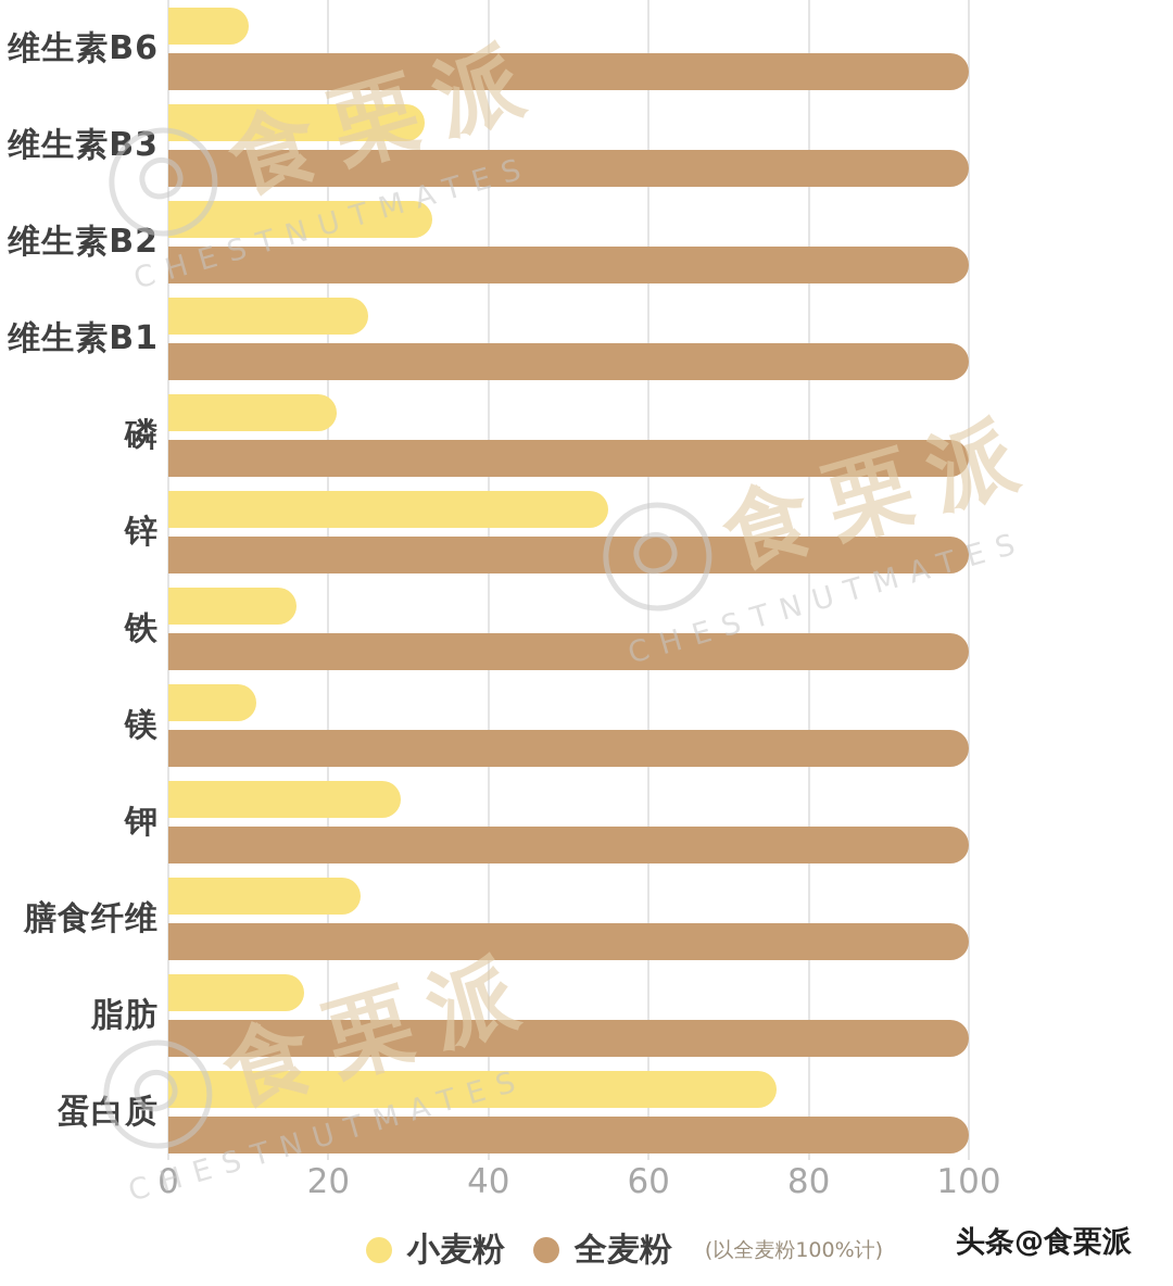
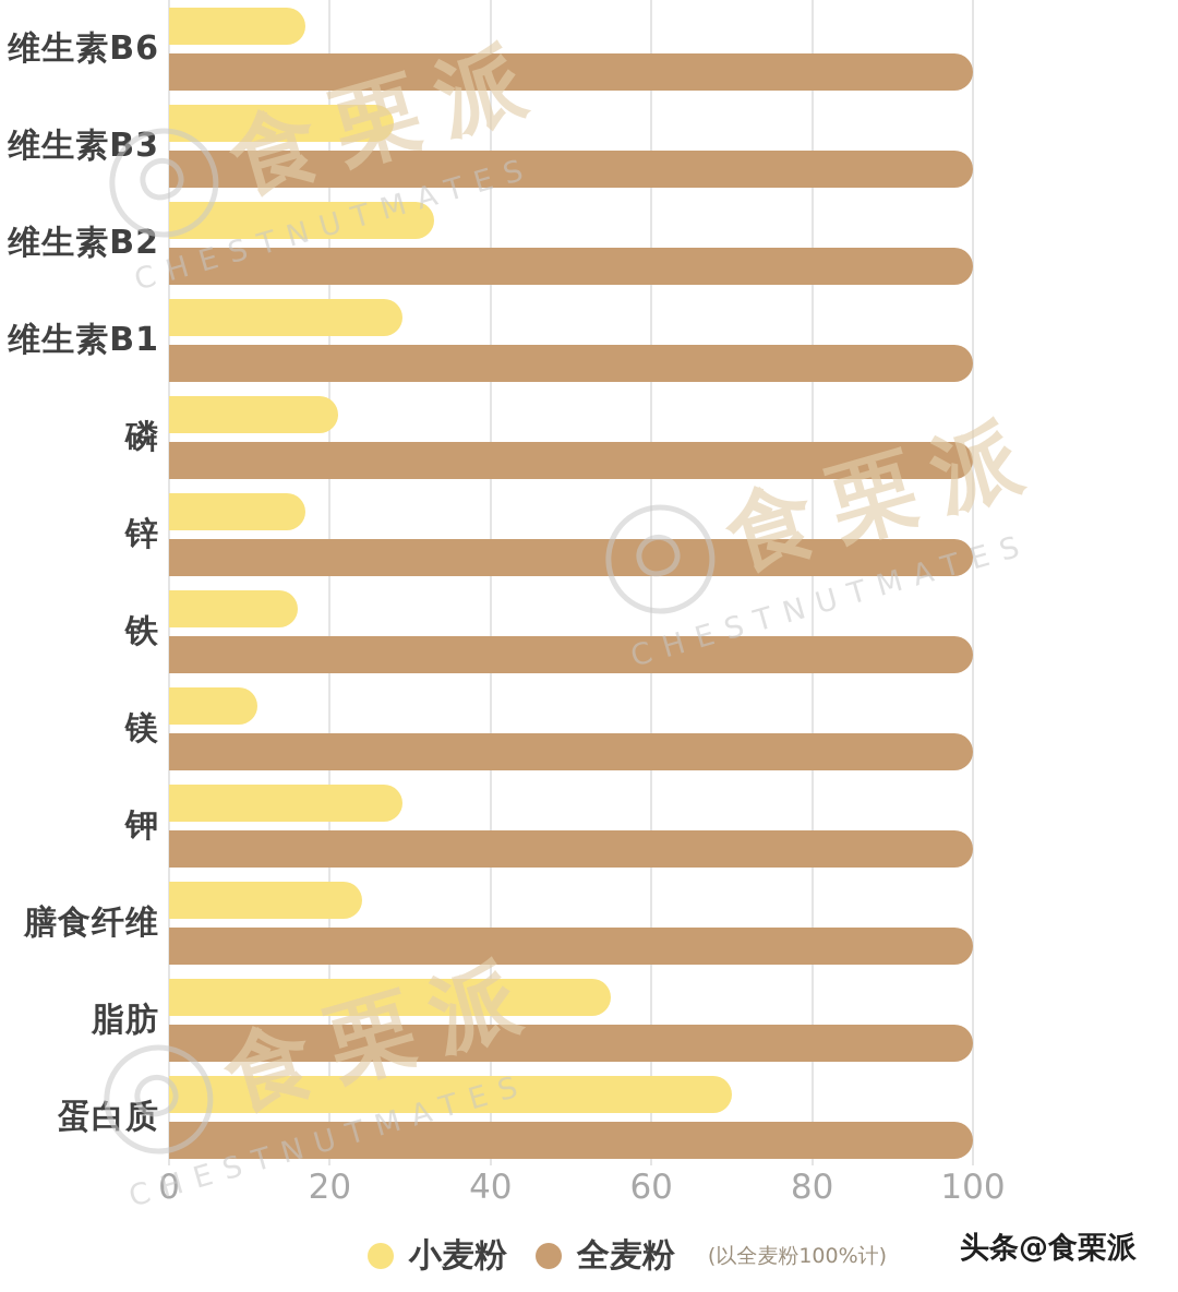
小麦粉/维生素B6: 10 -> 17
小麦粉/维生素B3: 32 -> 28
小麦粉/维生素B1: 25 -> 29
小麦粉/锌: 55 -> 17
小麦粉/脂肪: 17 -> 55
小麦粉/蛋白质: 76 -> 70
